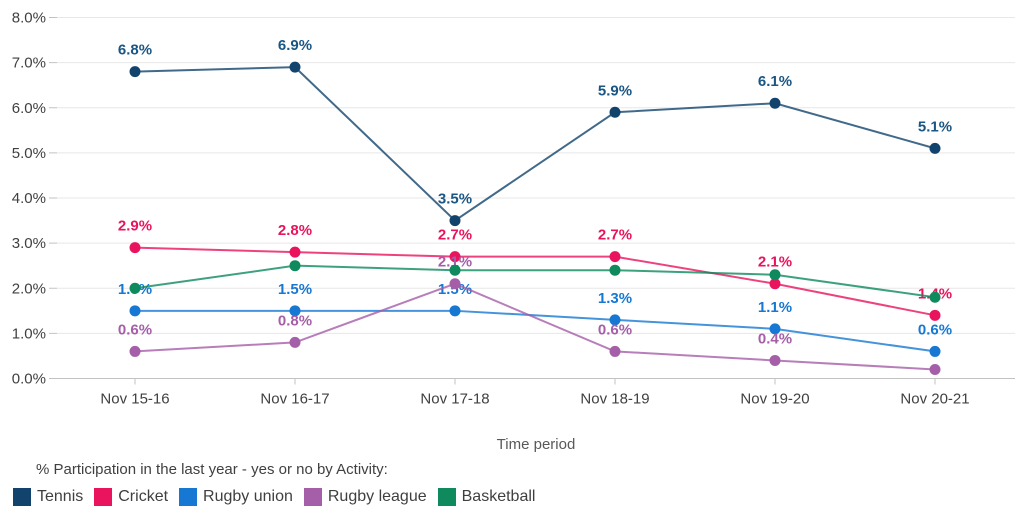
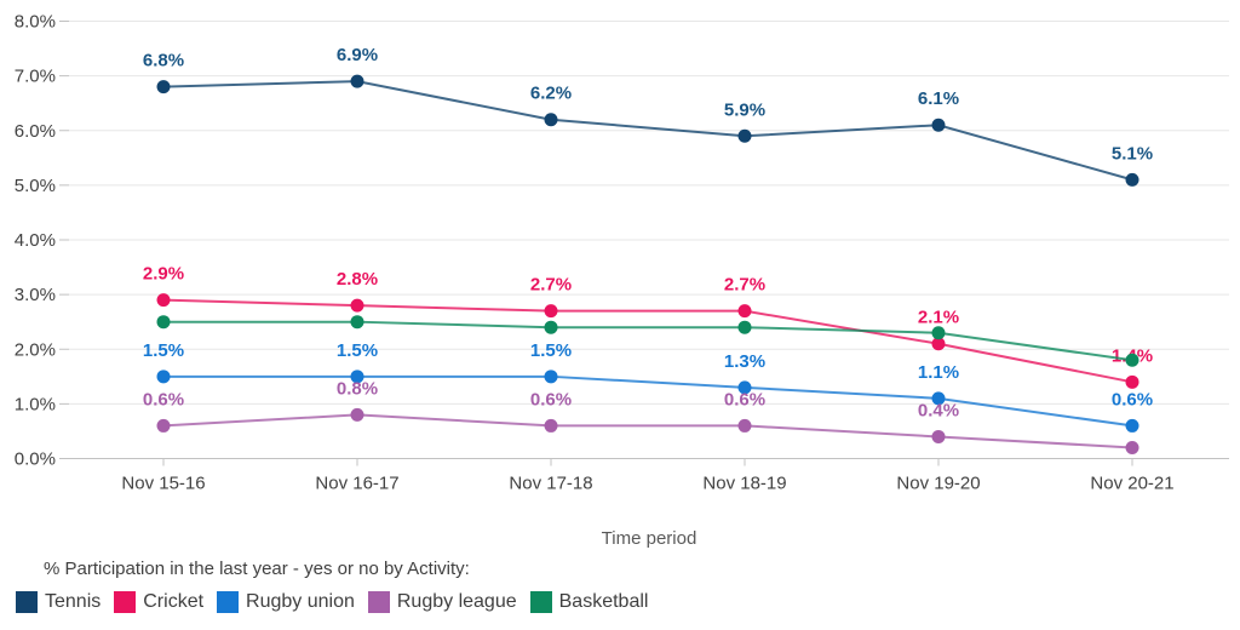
Basketball/Nov 15-16: 2.0% -> 2.5%
Tennis/Nov 17-18: 3.5% -> 6.2%
Rugby league/Nov 17-18: 2.1% -> 0.6%
